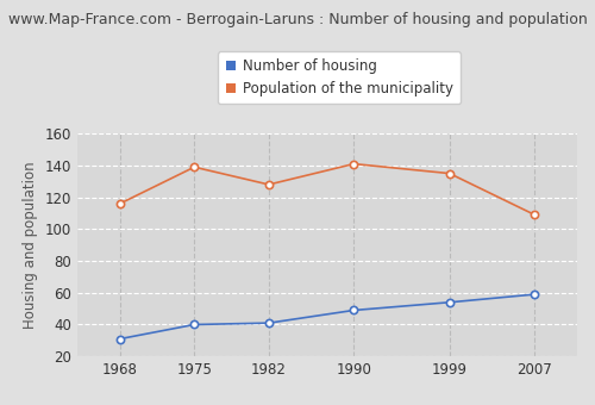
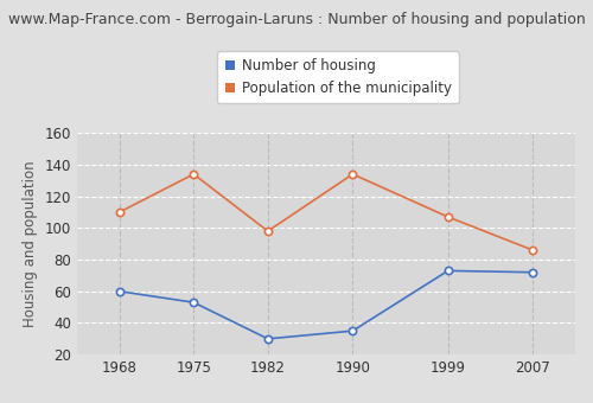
Number of housing/1968: 31 -> 60
Population of the municipality/1968: 116 -> 110
Number of housing/1975: 40 -> 53
Population of the municipality/1975: 139 -> 134
Number of housing/1982: 41 -> 30
Population of the municipality/1982: 128 -> 98
Number of housing/1990: 49 -> 35
Population of the municipality/1990: 141 -> 134
Number of housing/1999: 54 -> 73
Population of the municipality/1999: 135 -> 107
Number of housing/2007: 59 -> 72
Population of the municipality/2007: 109 -> 86
